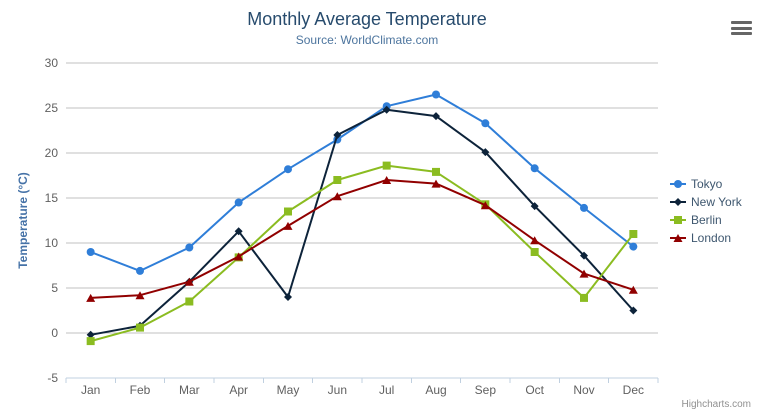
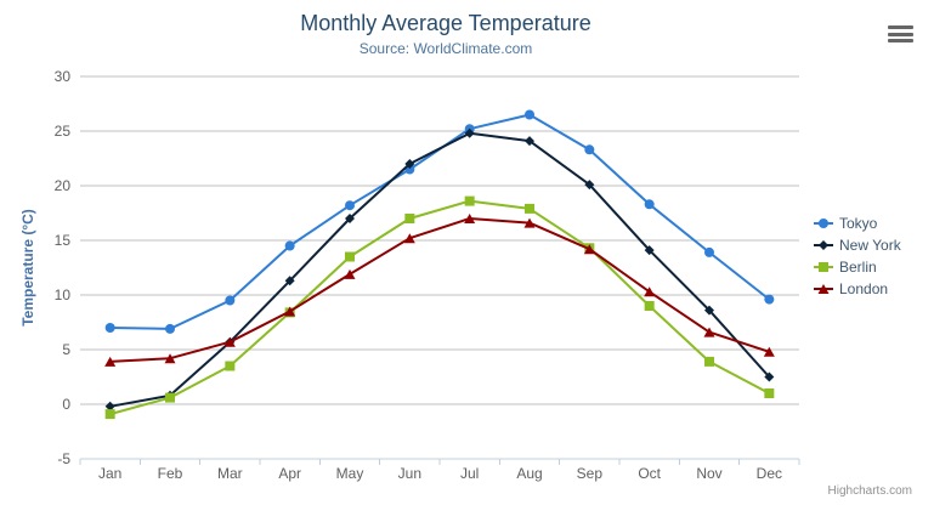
Tokyo/Jan: 9 -> 7
New York/May: 4 -> 17
Berlin/Dec: 11 -> 1
